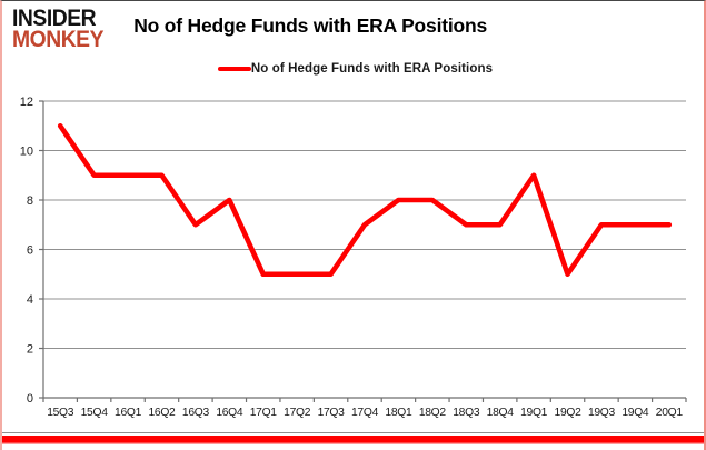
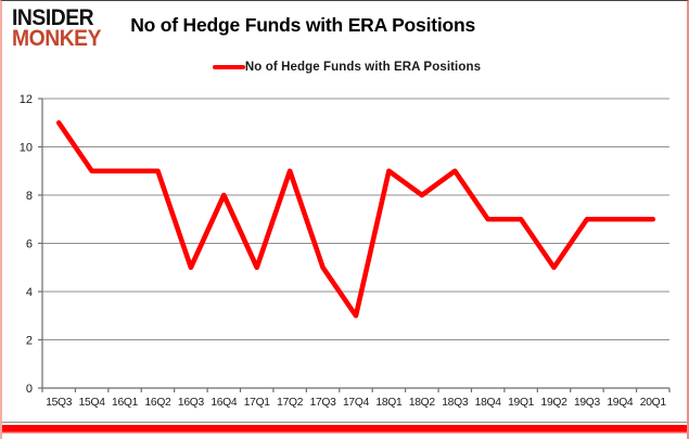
16Q3: 7 -> 5
17Q2: 5 -> 9
17Q4: 7 -> 3
18Q1: 8 -> 9
18Q3: 7 -> 9
19Q1: 9 -> 7
